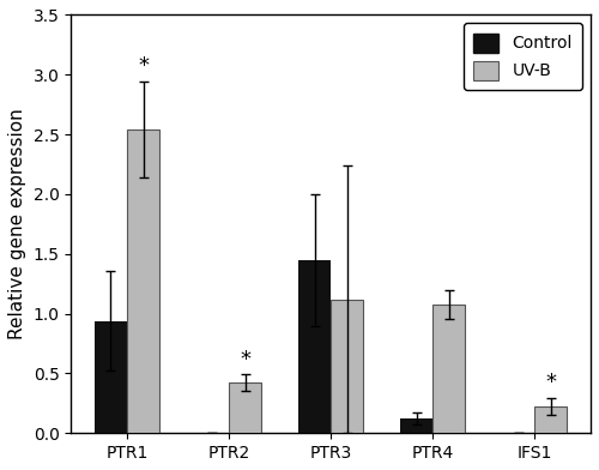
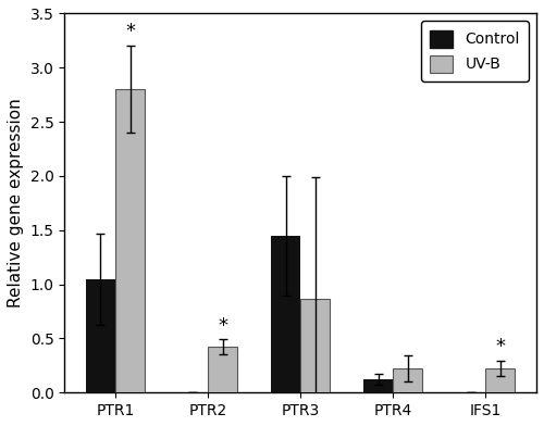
Control/PTR1: 0.94 -> 1.05
UV-B/PTR1: 2.54 -> 2.80
UV-B/PTR3: 1.12 -> 0.87
UV-B/PTR4: 1.08 -> 0.22
